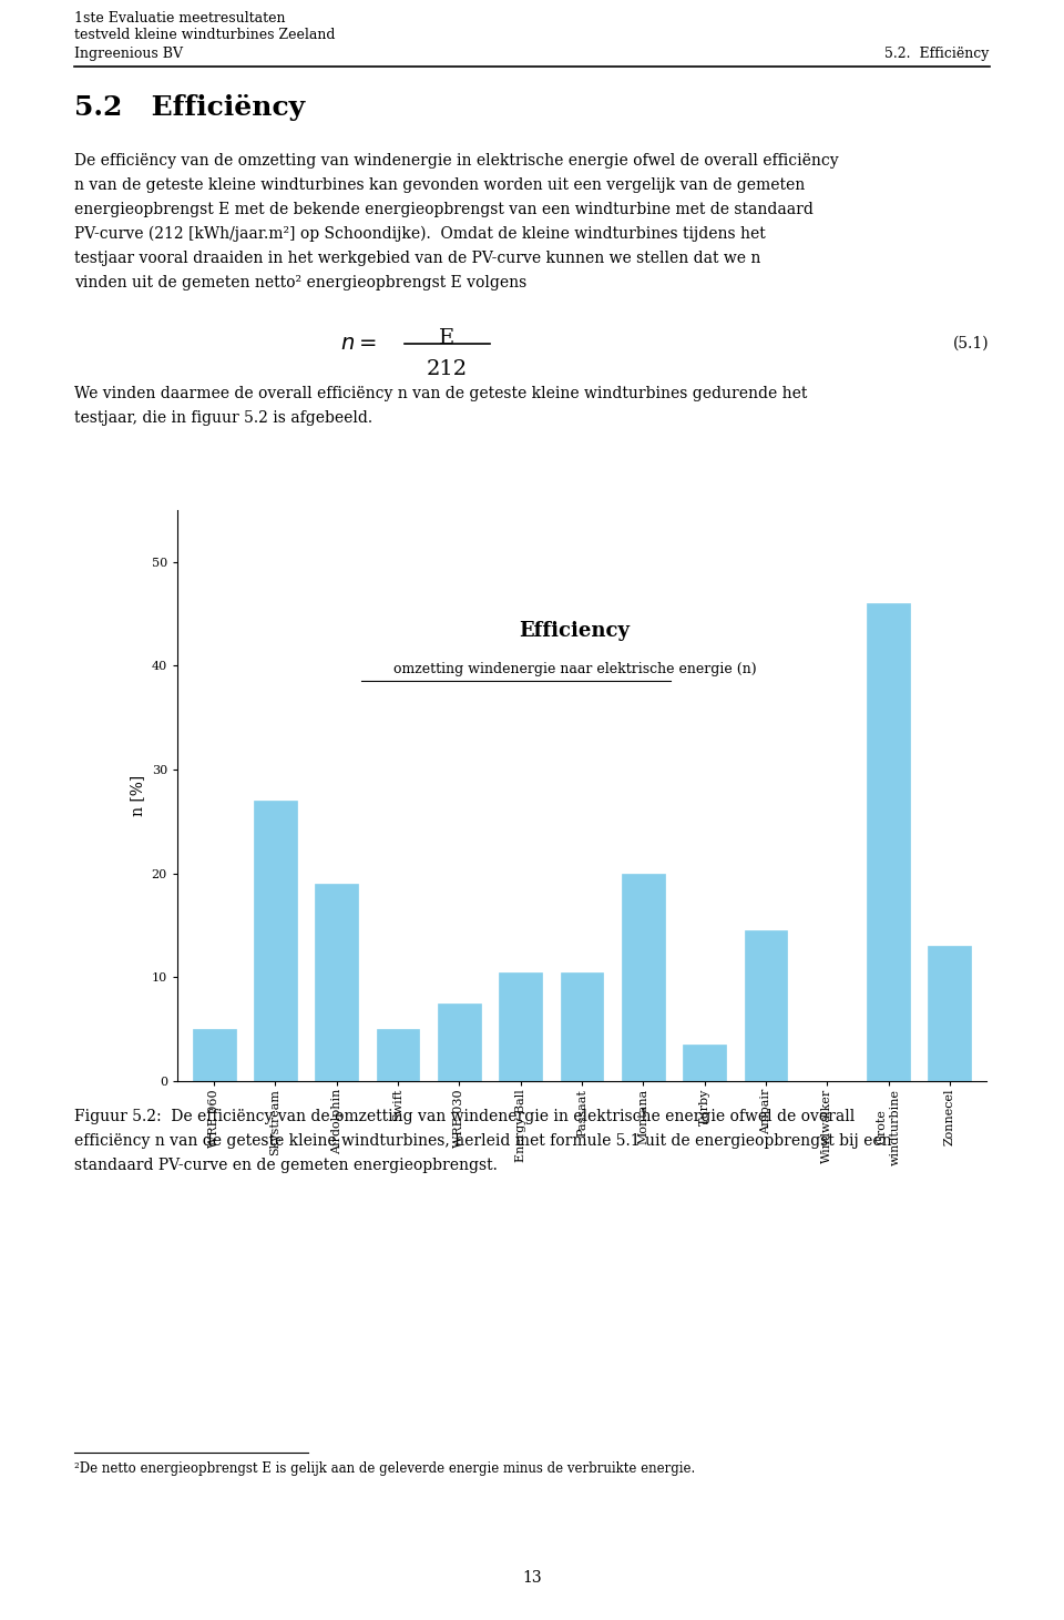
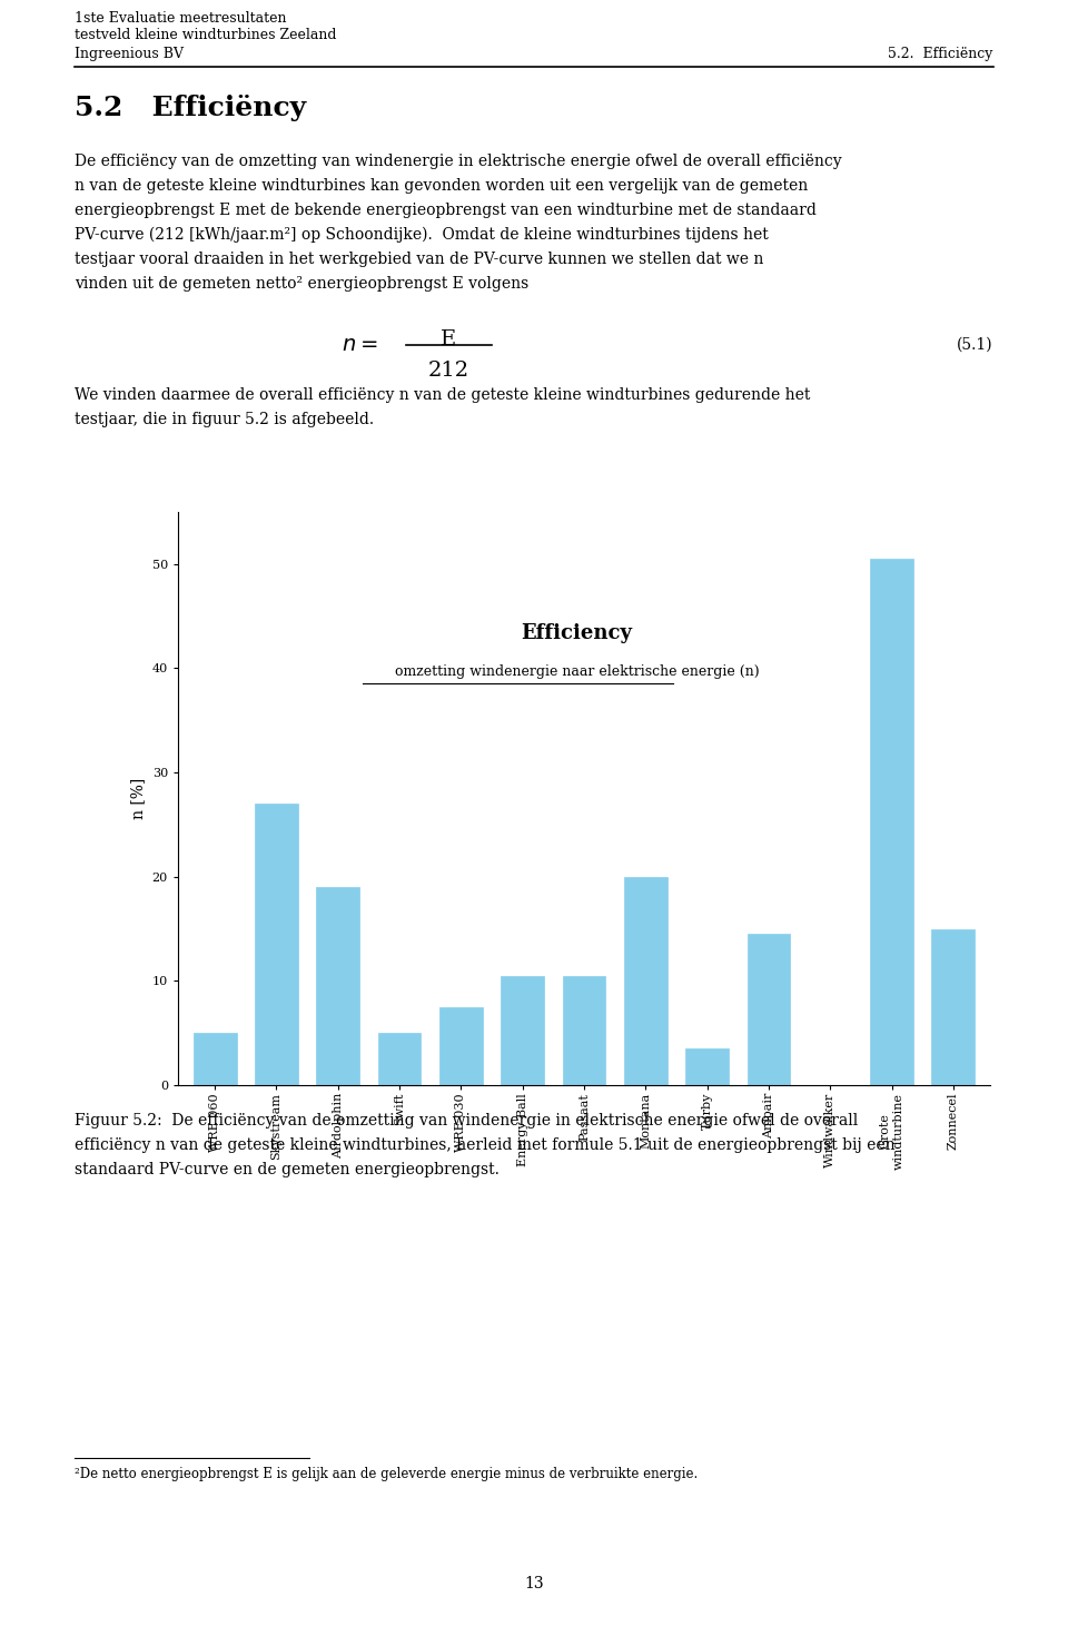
Grote windturbine: 46.0 -> 50.5
Zonnecel: 13.0 -> 15.0
